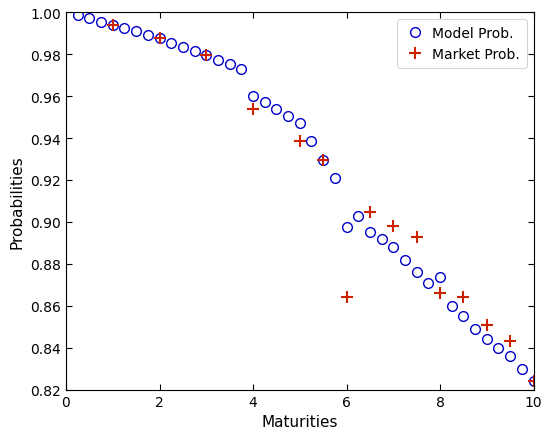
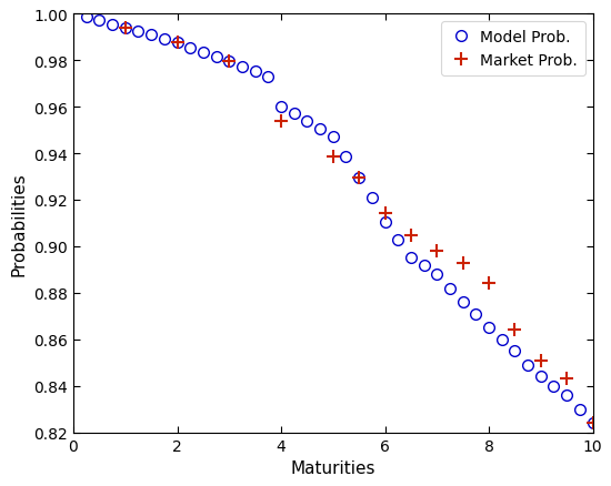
Model Prob./6: 0.8975 -> 0.9103
Market Prob./6: 0.8640 -> 0.9145
Model Prob./8: 0.8735 -> 0.8650
Market Prob./8: 0.8660 -> 0.8840
